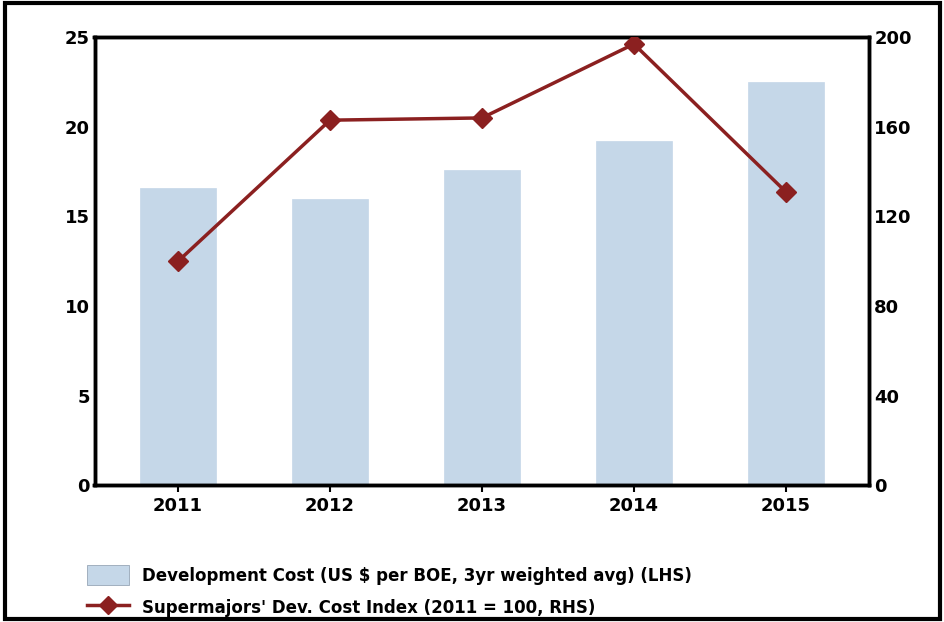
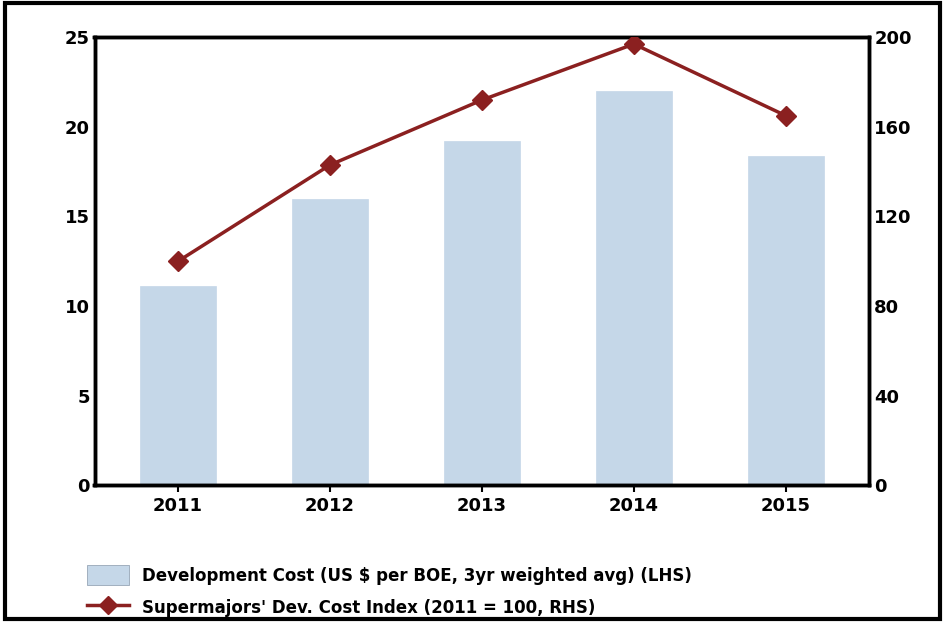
Development Cost (US $ per BOE, 3yr weighted avg) (LHS)/2011: 16.6 -> 11.1
Supermajors' Dev. Cost Index (2011 = 100, RHS)/2012: 163 -> 143
Development Cost (US $ per BOE, 3yr weighted avg) (LHS)/2013: 17.6 -> 19.2
Supermajors' Dev. Cost Index (2011 = 100, RHS)/2013: 164 -> 172
Development Cost (US $ per BOE, 3yr weighted avg) (LHS)/2014: 19.2 -> 22.0
Development Cost (US $ per BOE, 3yr weighted avg) (LHS)/2015: 22.5 -> 18.4
Supermajors' Dev. Cost Index (2011 = 100, RHS)/2015: 131 -> 165
